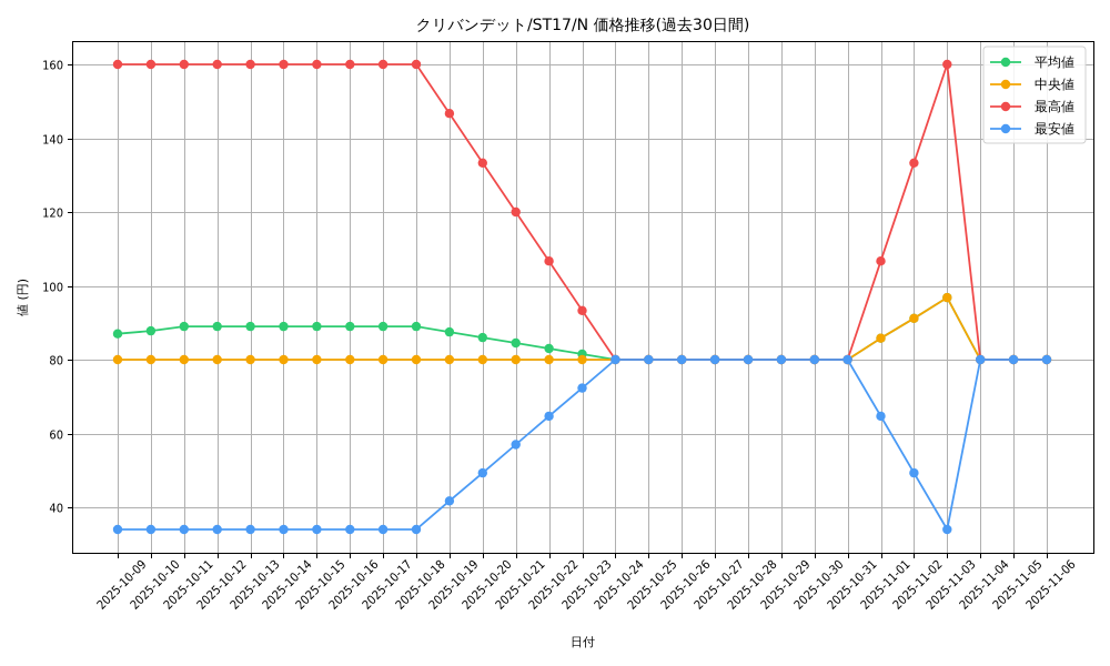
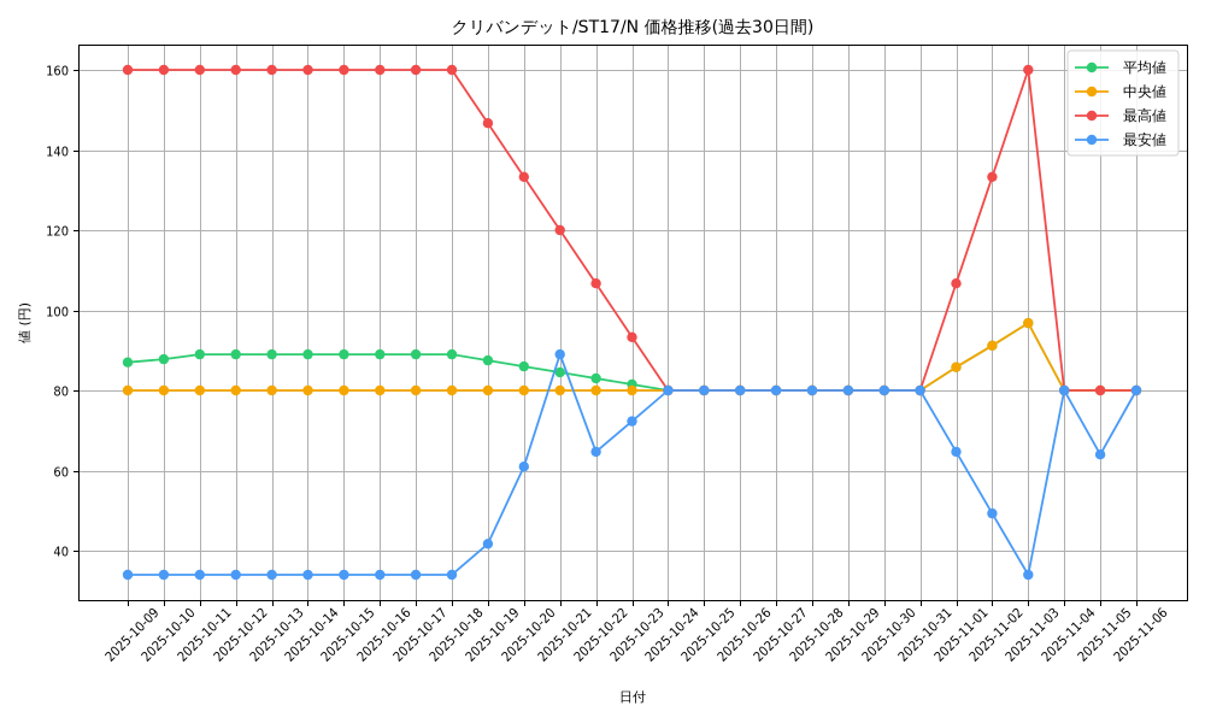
最安値/2025-10-20: 49 -> 61
最安値/2025-10-21: 57 -> 89
最安値/2025-11-05: 80 -> 64
